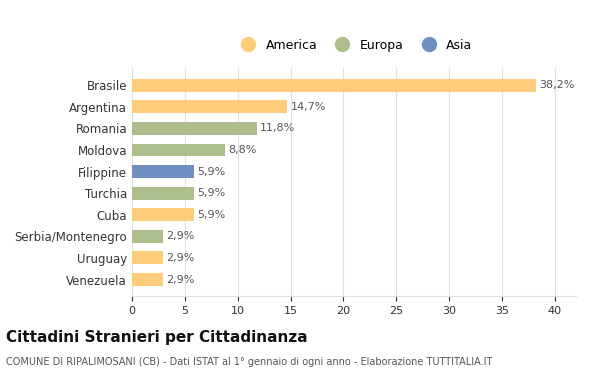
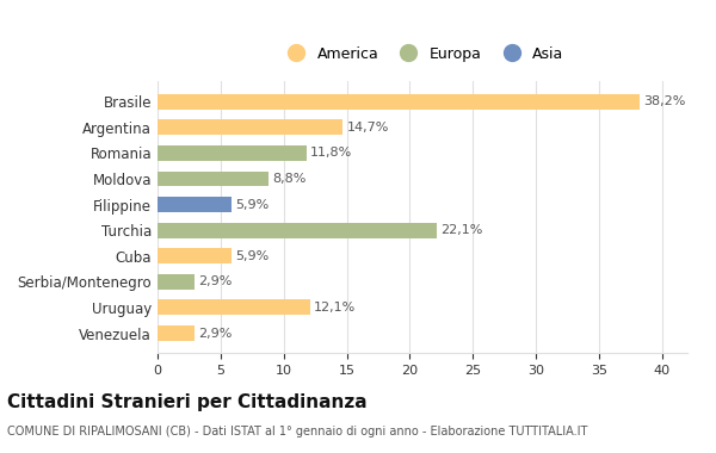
Turchia: 5,9% -> 22,1%
Uruguay: 2,9% -> 12,1%
